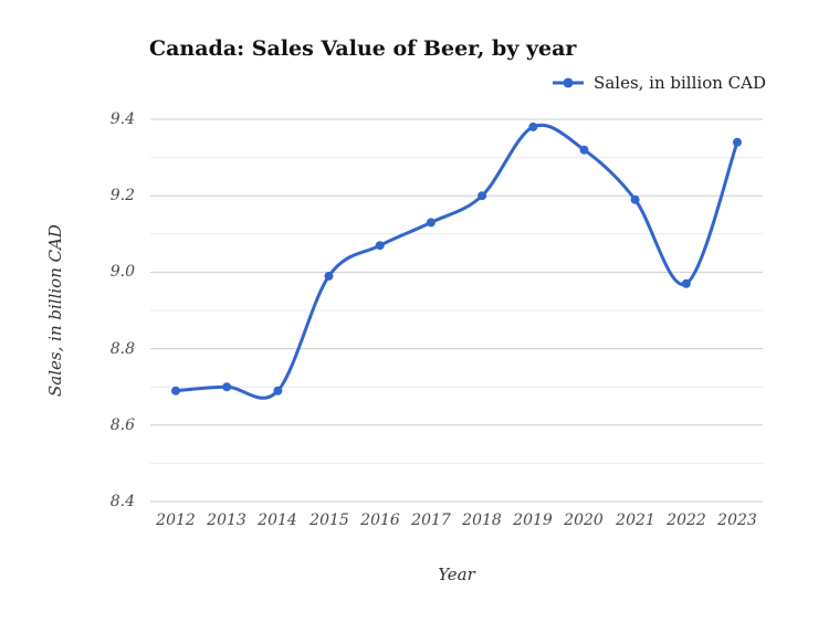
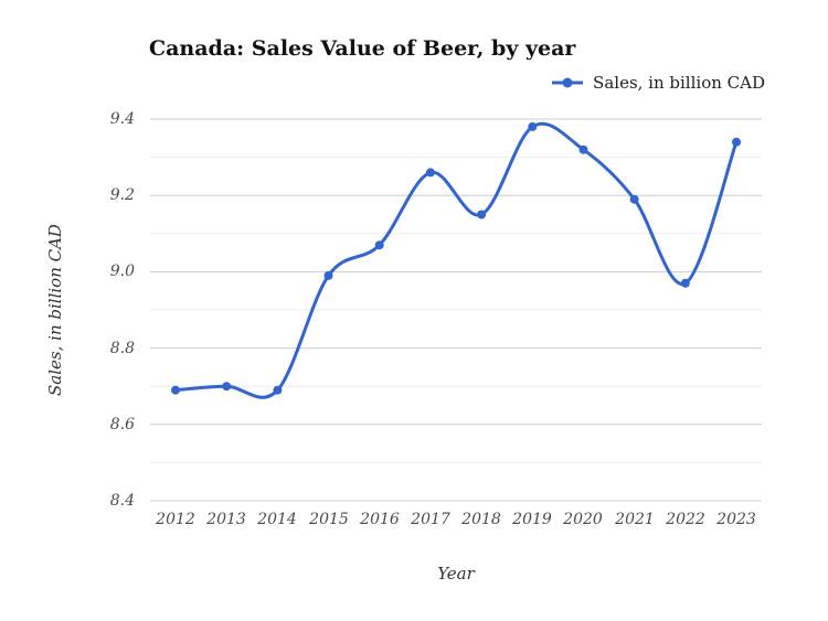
2017: 9.13 -> 9.26
2018: 9.20 -> 9.15
